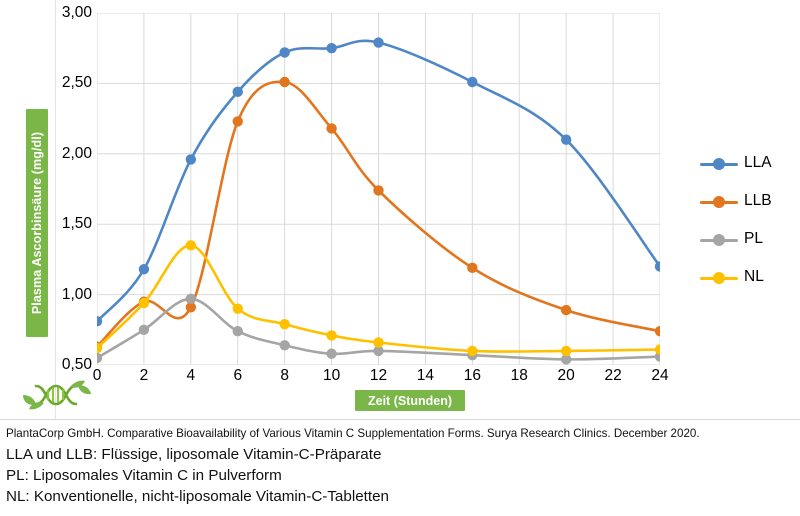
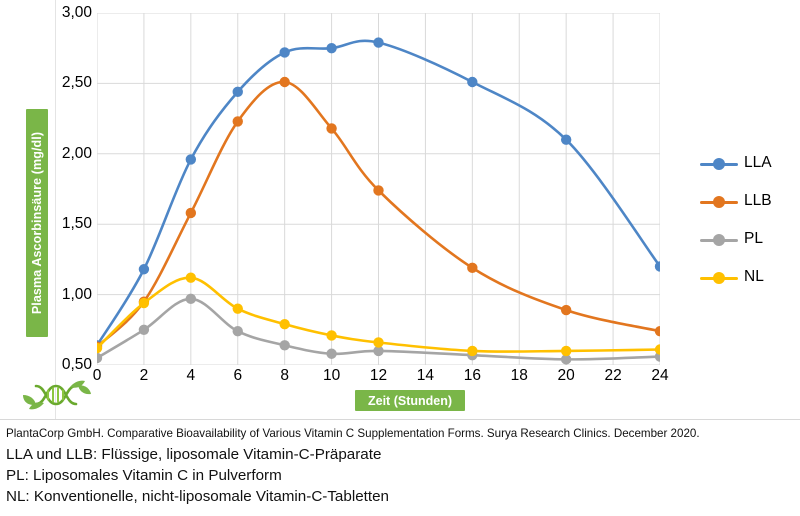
LLA/0: 0,81 -> 0,64
LLB/4: 0,91 -> 1,58
NL/4: 1,35 -> 1,12
